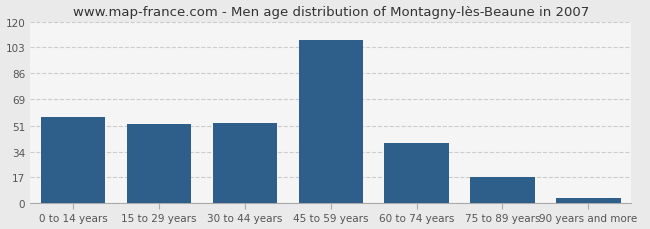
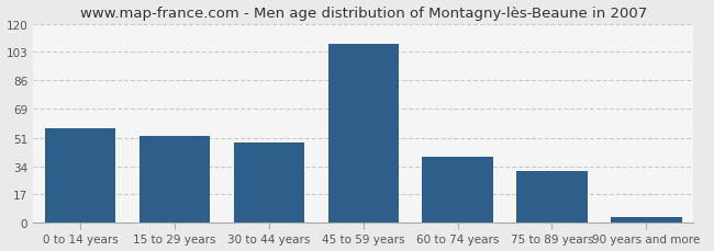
30 to 44 years: 53 -> 48
75 to 89 years: 17 -> 31
